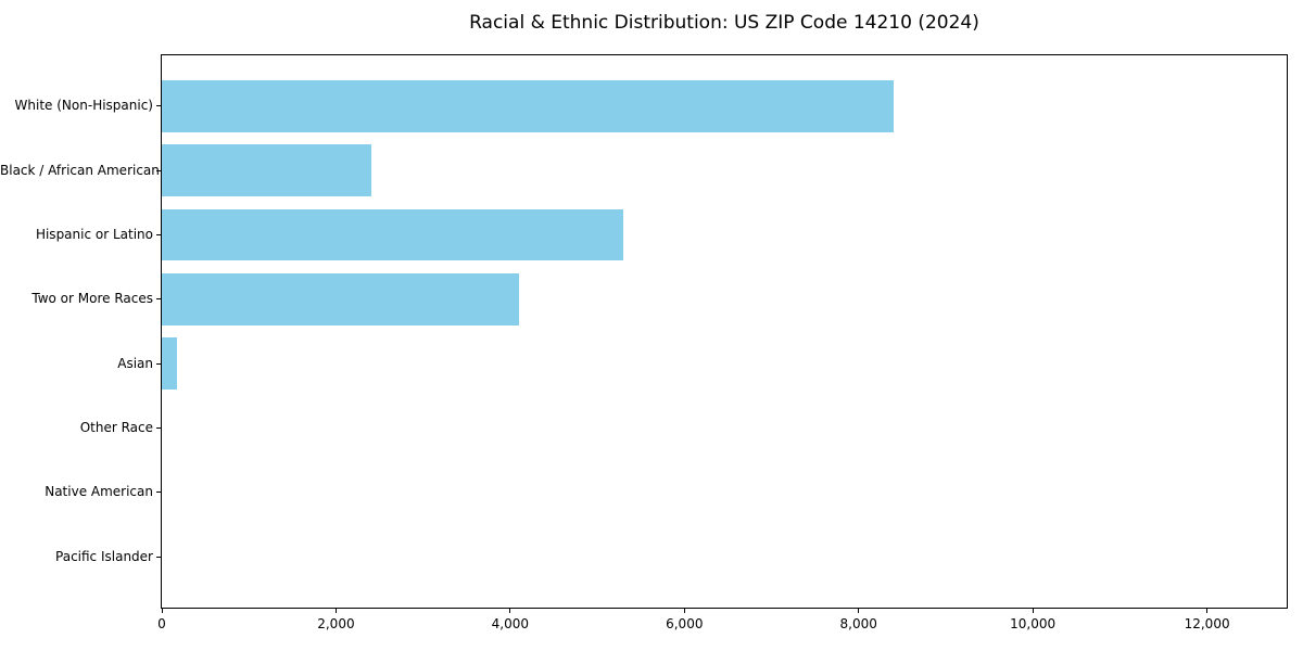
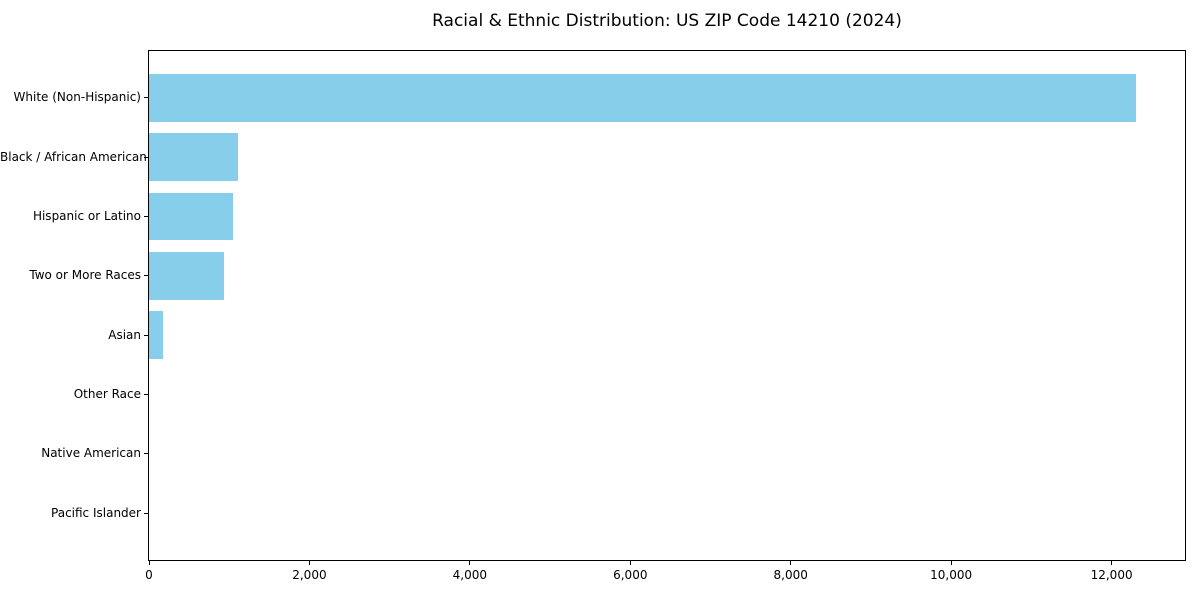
White (Non-Hispanic): 8400 -> 12300
Black / African American: 2400 -> 1100
Hispanic or Latino: 5300 -> 1000
Two or More Races: 4100 -> 900
